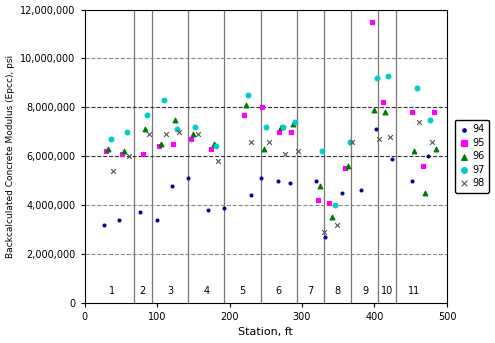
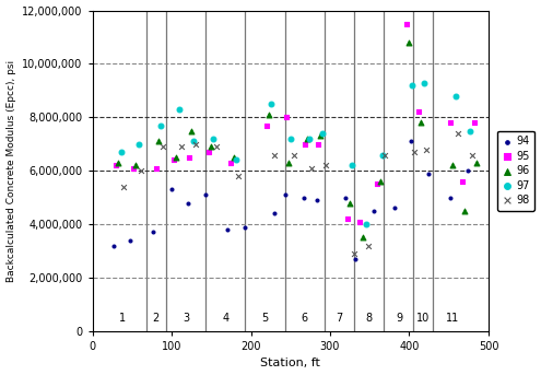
94/100: 3,400,000 -> 5,300,000
96/400: 7,900,000 -> 10,800,000
